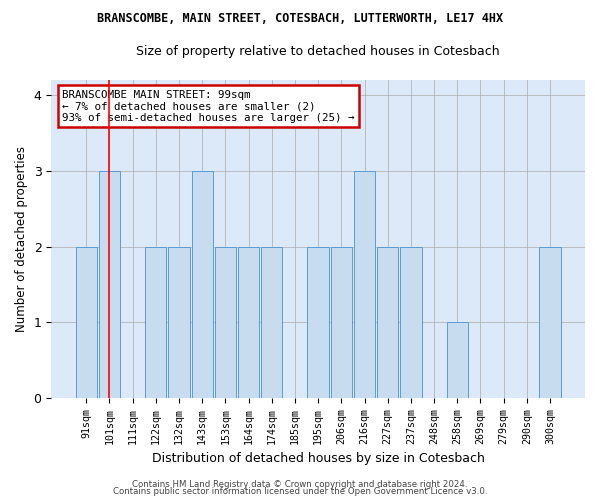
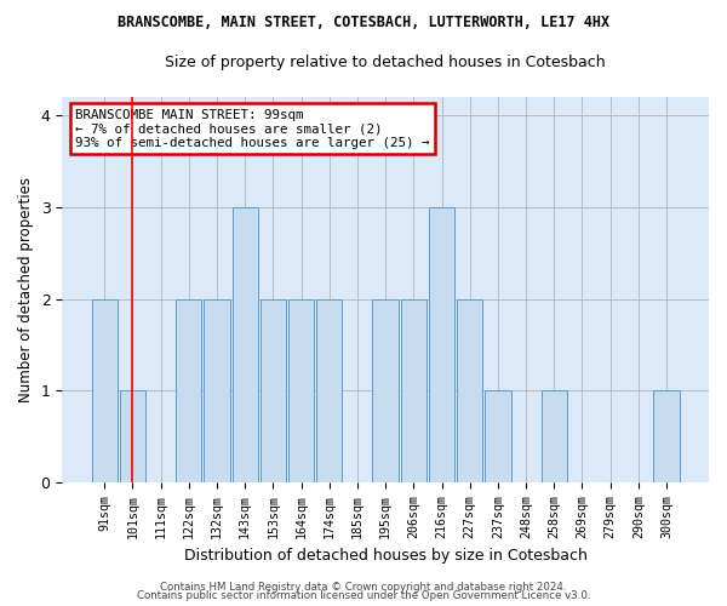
101sqm: 3 -> 1
237sqm: 2 -> 1
300sqm: 2 -> 1
